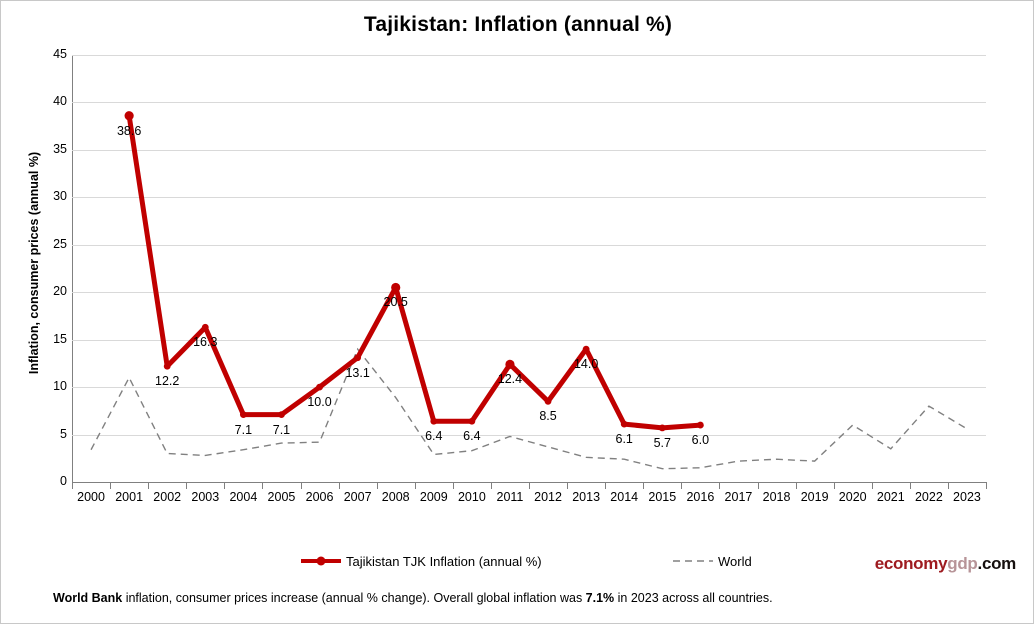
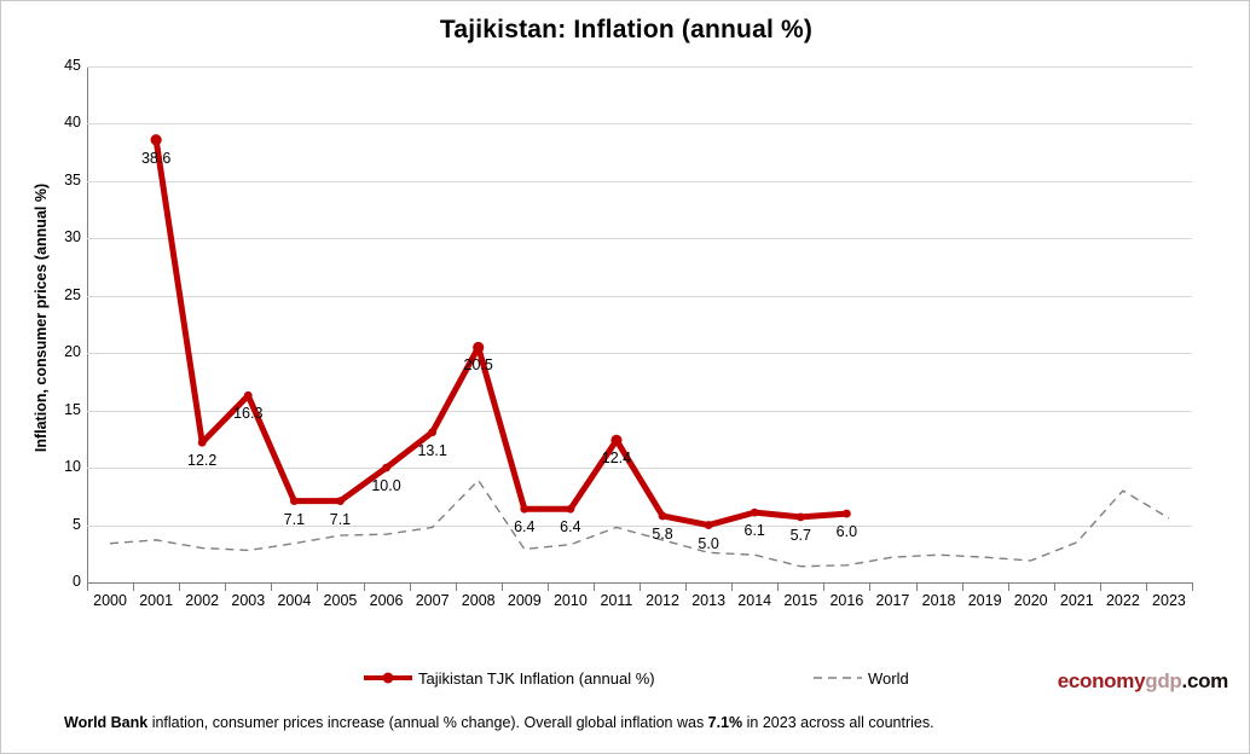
World/2001: 11 -> 4
World/2007: 14 -> 5
Tajikistan TJK Inflation (annual %)/2012: 8.5 -> 5.8
Tajikistan TJK Inflation (annual %)/2013: 14.0 -> 5.0
World/2020: 6 -> 2
